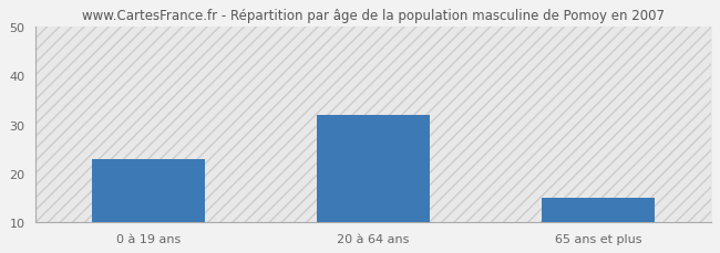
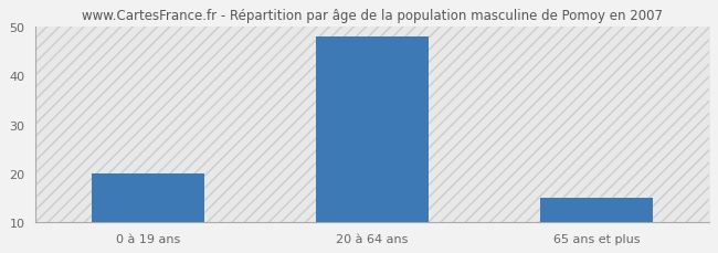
0 à 19 ans: 23 -> 20
20 à 64 ans: 32 -> 48
